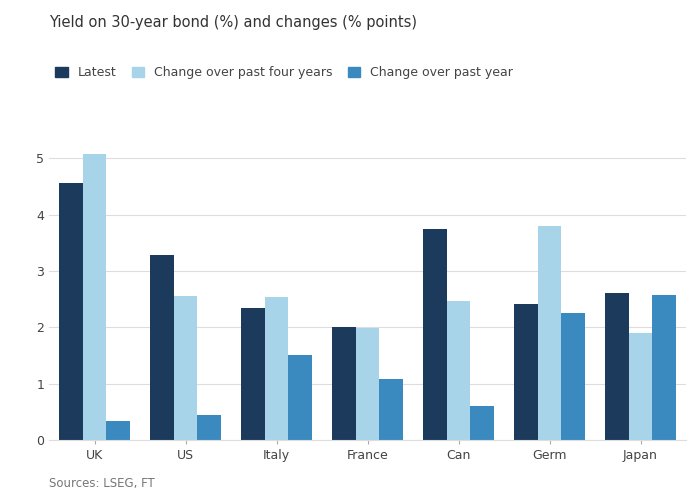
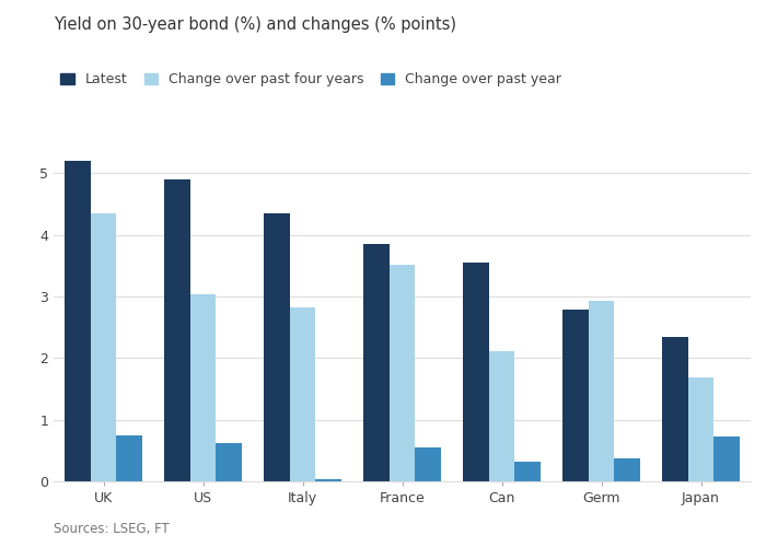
Latest/UK: 4.56 -> 5.20
Change over past four years/UK: 5.08 -> 4.35
Change over past year/UK: 0.34 -> 0.75
Latest/US: 3.28 -> 4.90
Change over past four years/US: 2.56 -> 3.03
Change over past year/US: 0.44 -> 0.62
Latest/Italy: 2.34 -> 4.35
Change over past four years/Italy: 2.54 -> 2.82
Change over past year/Italy: 1.50 -> 0.03
Latest/France: 2.00 -> 3.85
Change over past four years/France: 1.98 -> 3.52
Change over past year/France: 1.08 -> 0.55
Latest/Can: 3.74 -> 3.55
Change over past four years/Can: 2.46 -> 2.12
Change over past year/Can: 0.60 -> 0.32
Latest/Germ: 2.42 -> 2.78
Change over past four years/Germ: 3.80 -> 2.92
Change over past year/Germ: 2.26 -> 0.37
Latest/Japan: 2.60 -> 2.35
Change over past four years/Japan: 1.90 -> 1.68
Change over past year/Japan: 2.58 -> 0.73
